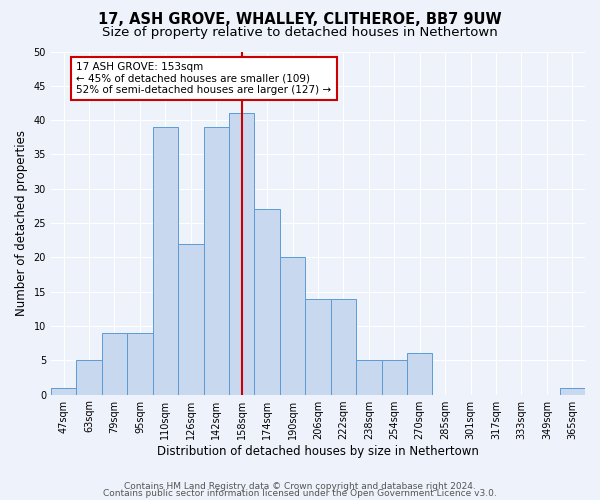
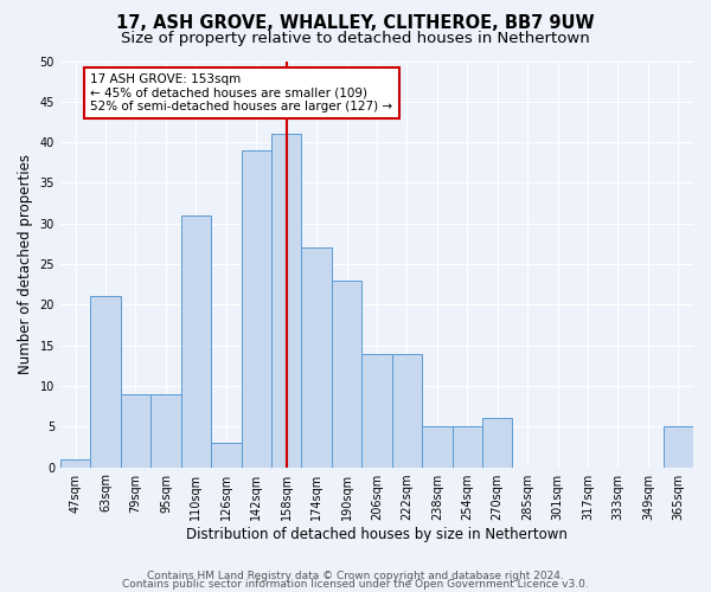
63sqm: 5 -> 21
110sqm: 39 -> 31
126sqm: 22 -> 3
190sqm: 20 -> 23
365sqm: 1 -> 5
